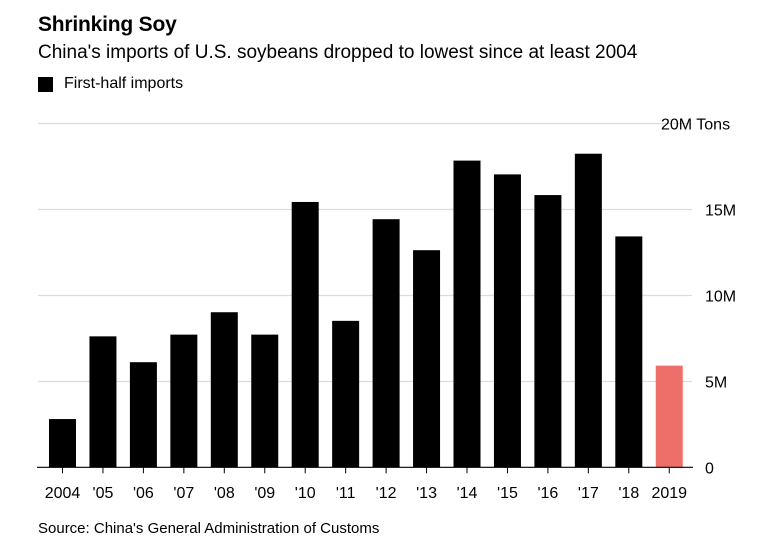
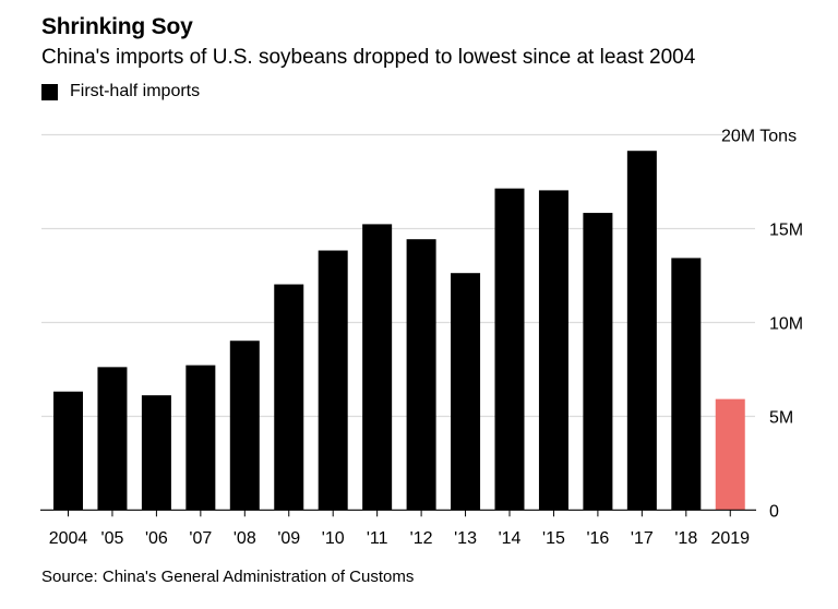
2004: 2.8M -> 6.3M
'09: 7.7M -> 12.0M
'10: 15.4M -> 13.8M
'11: 8.5M -> 15.2M
'14: 17.8M -> 17.1M
'17: 18.2M -> 19.1M
